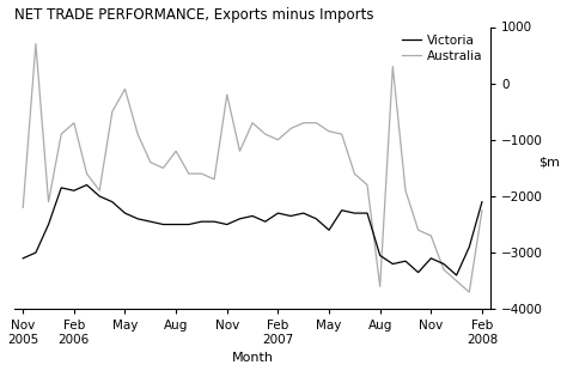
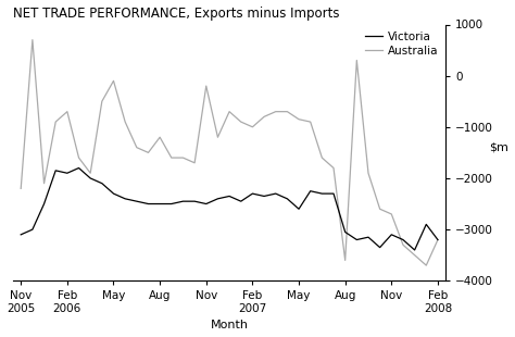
Victoria/Feb 2008: -2100 -> -3200
Australia/Feb 2008: -2250 -> -3200
